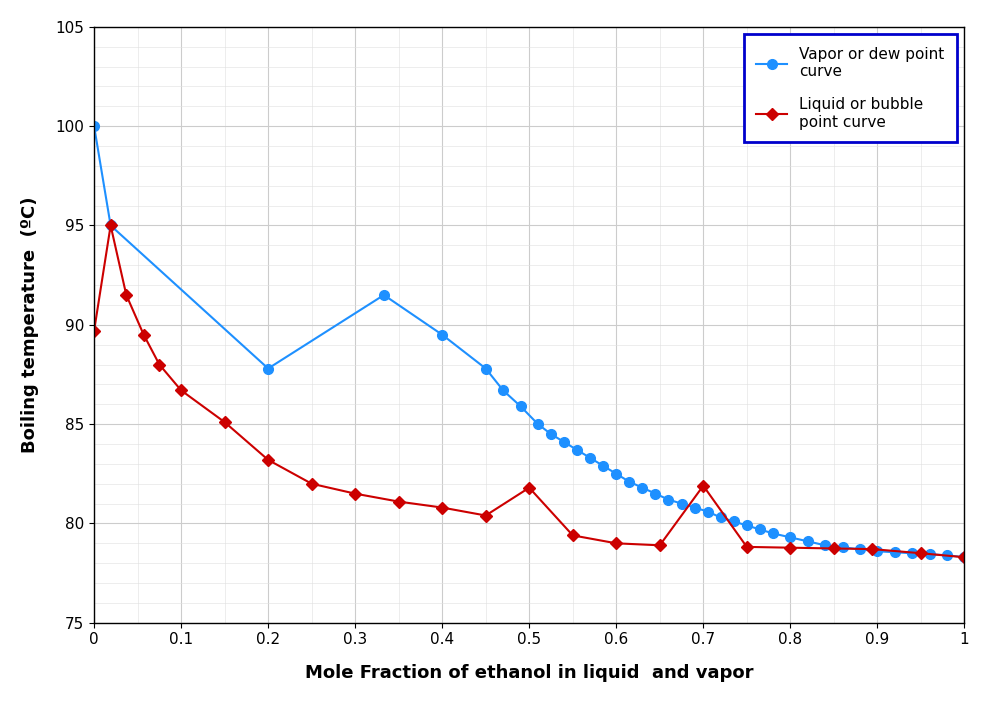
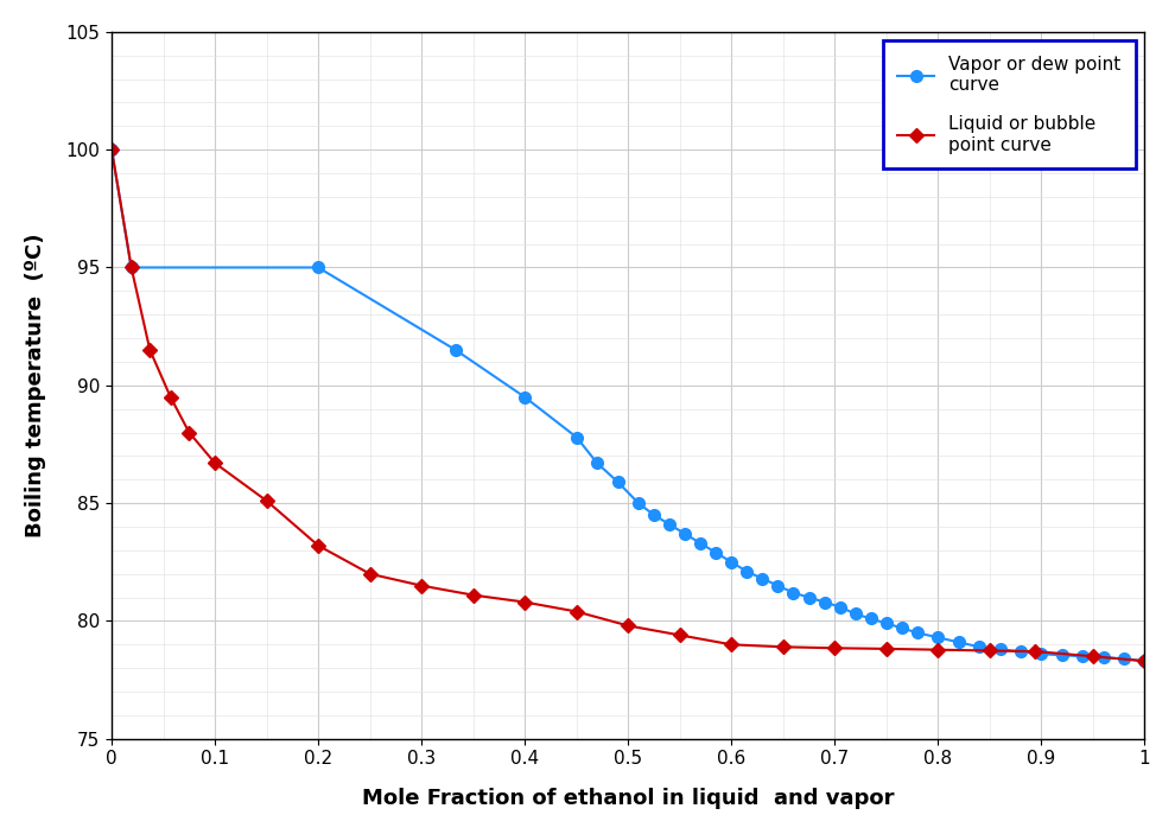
Liquid or bubble point curve/0: 89.7 -> 100.0
Vapor or dew point curve/0.2: 87.8 -> 95.0
Liquid or bubble point curve/0.5: 81.8 -> 79.8
Liquid or bubble point curve/0.7: 81.9 -> 78.8
